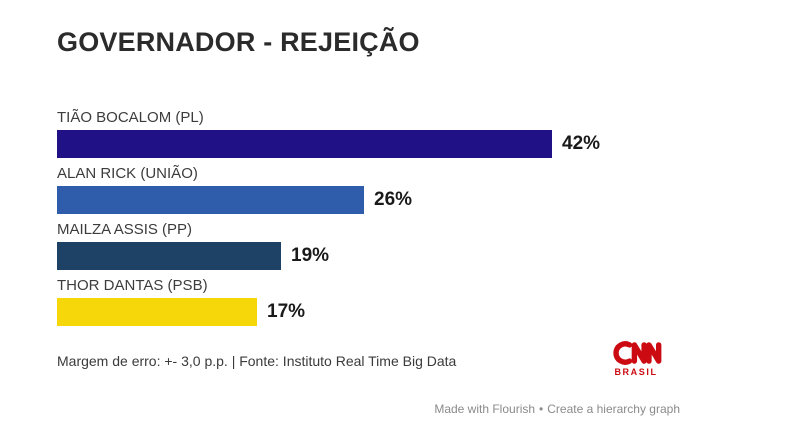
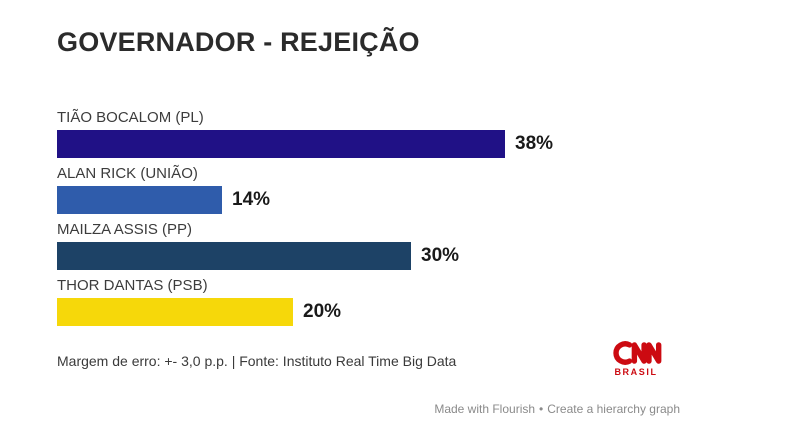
TIÃO BOCALOM (PL): 42% -> 38%
ALAN RICK (UNIÃO): 26% -> 14%
MAILZA ASSIS (PP): 19% -> 30%
THOR DANTAS (PSB): 17% -> 20%
